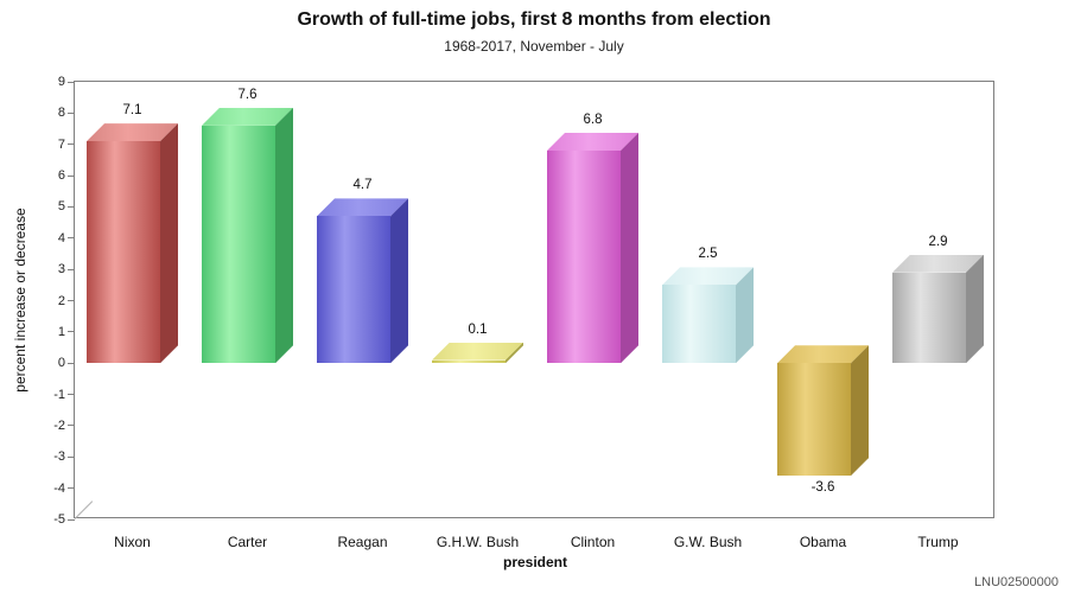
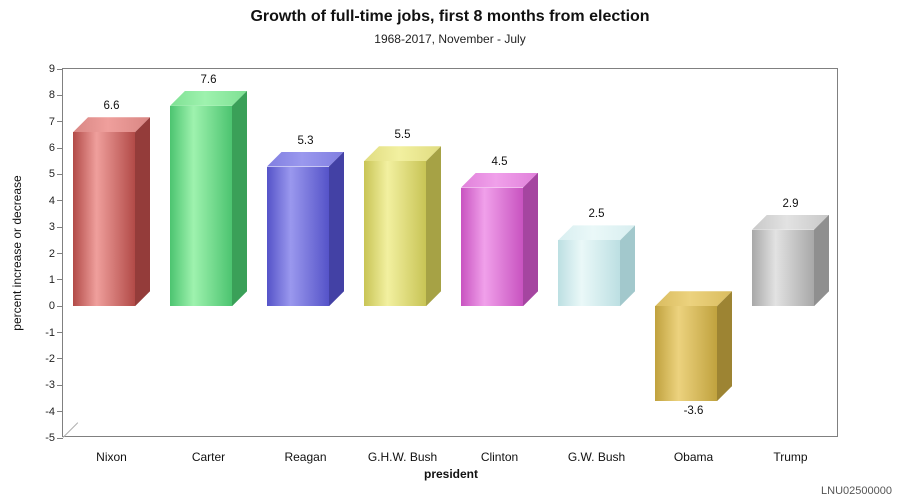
Nixon: 7.1 -> 6.6
Reagan: 4.7 -> 5.3
G.H.W. Bush: 0.1 -> 5.5
Clinton: 6.8 -> 4.5
